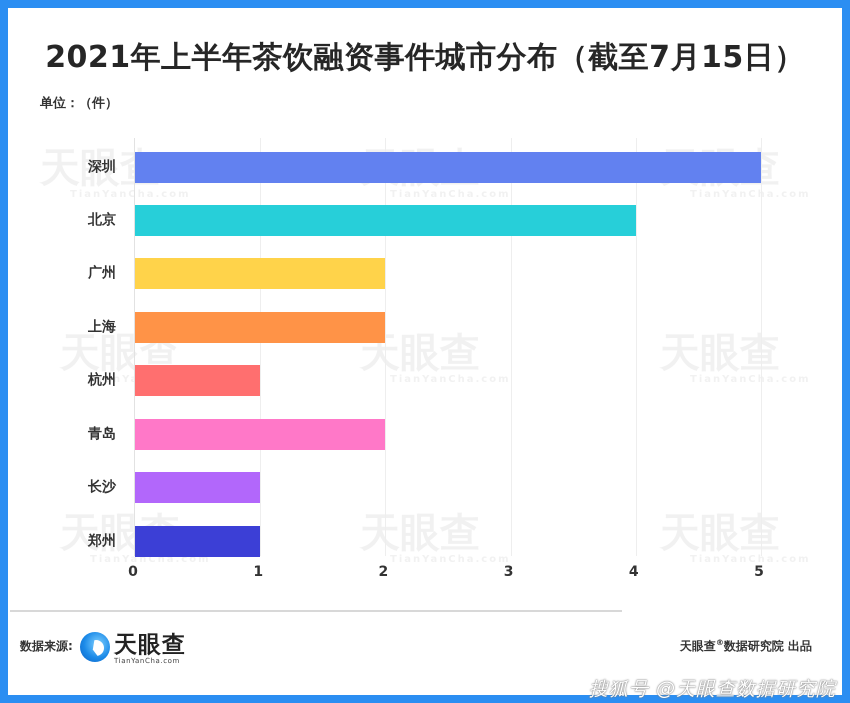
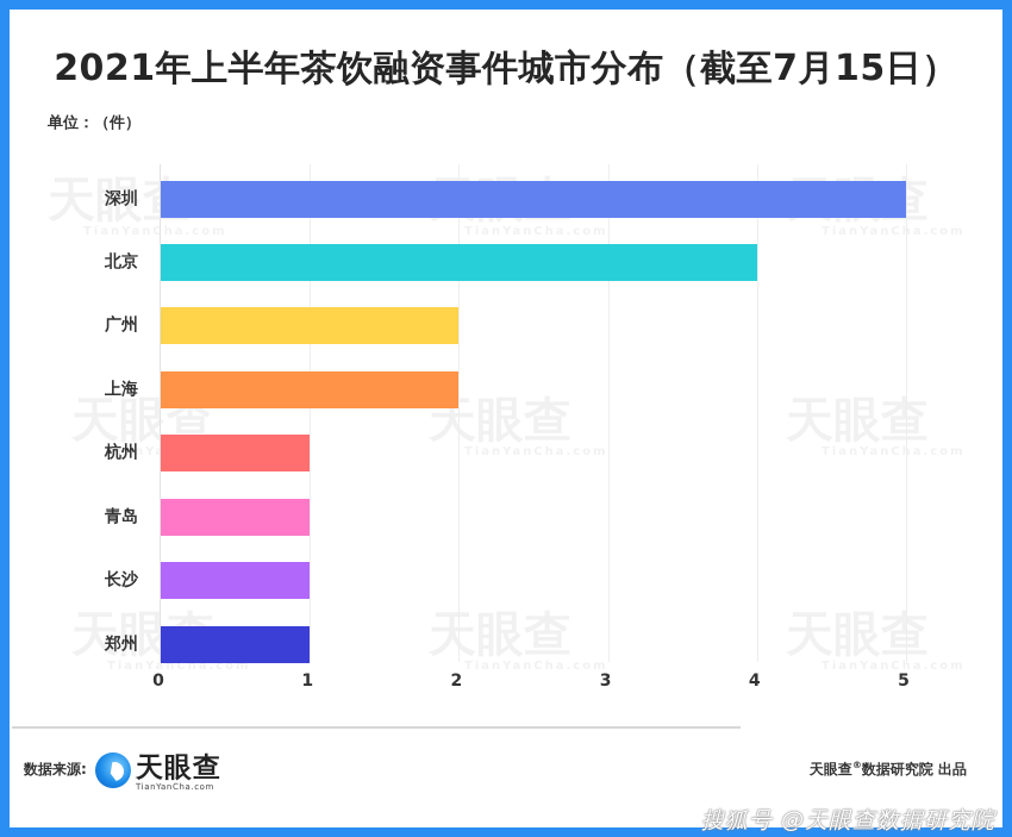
青岛: 2 -> 1
